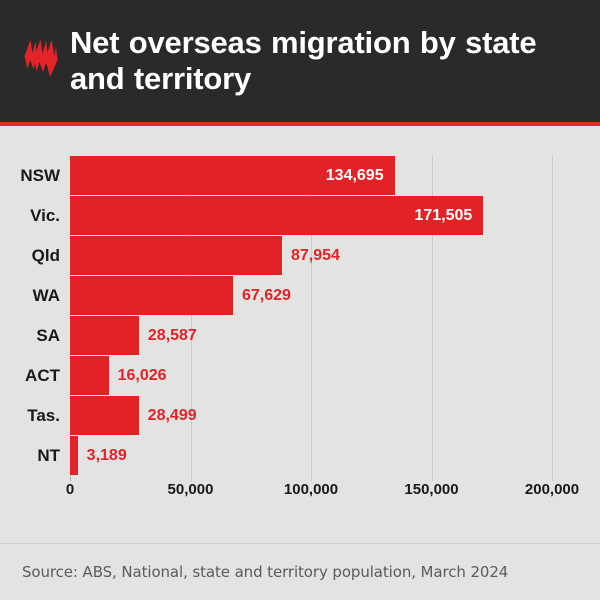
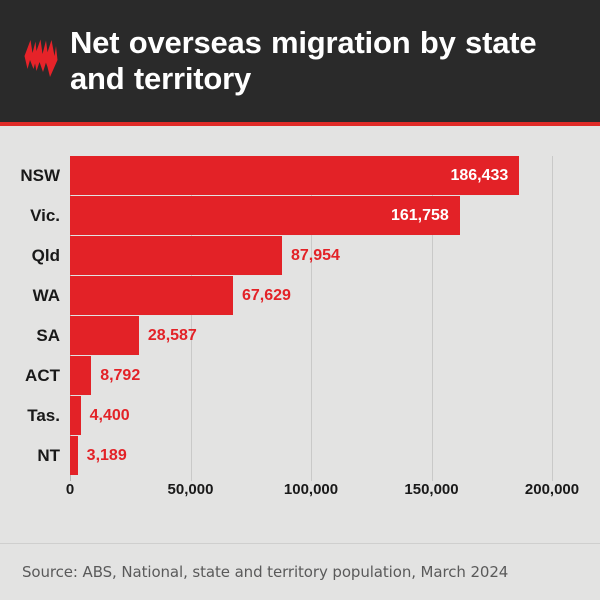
NSW: 134,695 -> 186,433
Vic.: 171,505 -> 161,758
ACT: 16,026 -> 8,792
Tas.: 28,499 -> 4,400
